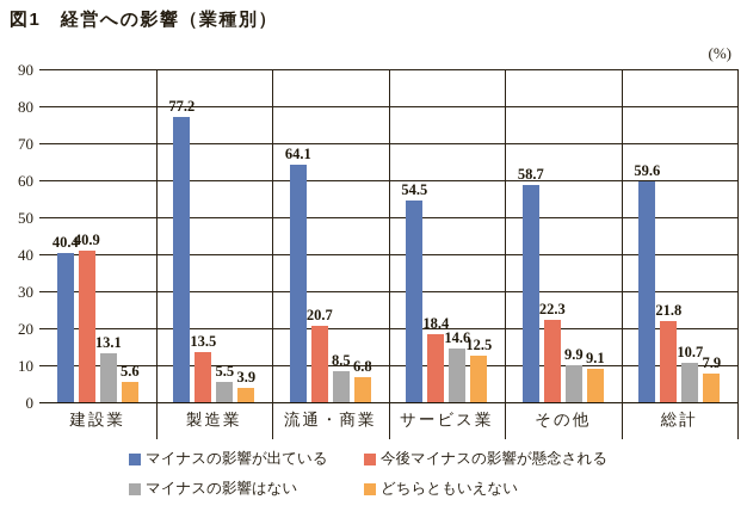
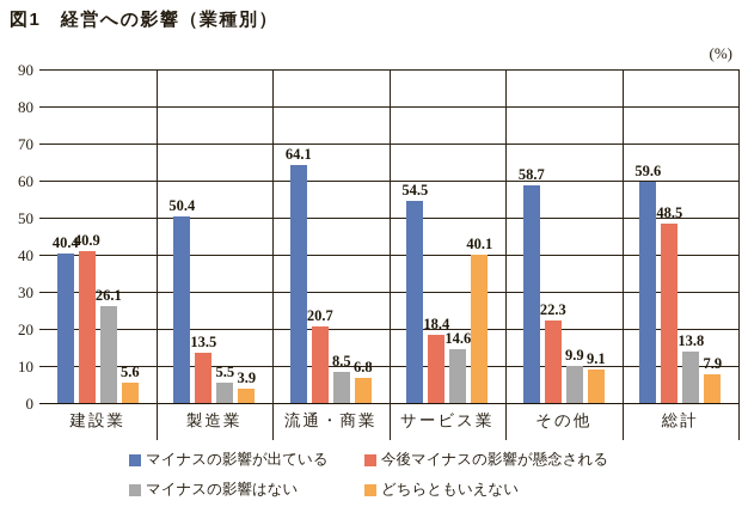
マイナスの影響はない/建設業: 13.1 -> 26.1
マイナスの影響が出ている/製造業: 77.2 -> 50.4
どちらともいえない/サービス業: 12.5 -> 40.1
今後マイナスの影響が懸念される/総計: 21.8 -> 48.5
マイナスの影響はない/総計: 10.7 -> 13.8
